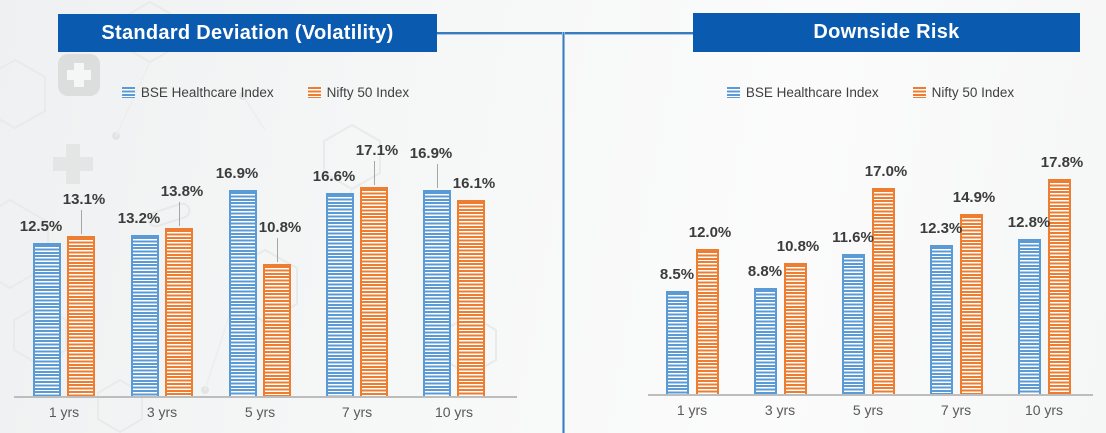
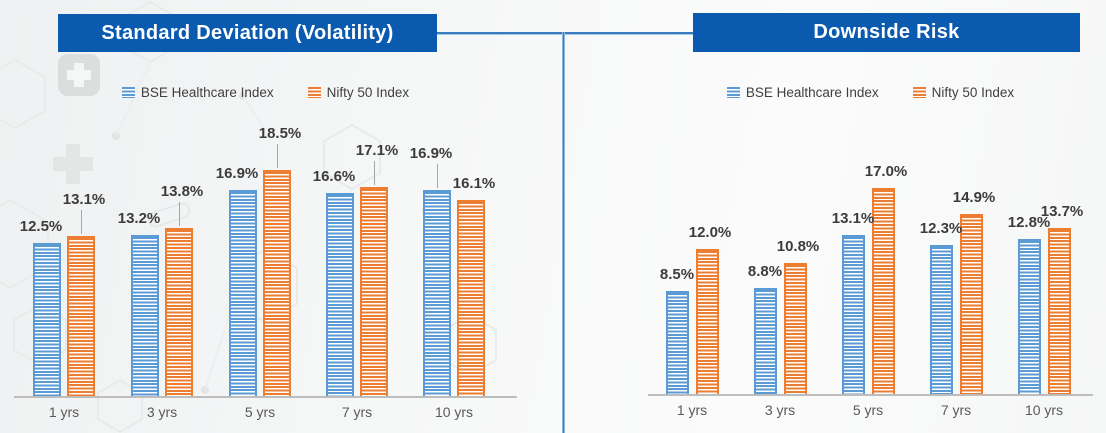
Standard Deviation (Volatility)/Nifty 50 Index/5 yrs: 10.8% -> 18.5%
Downside Risk/BSE Healthcare Index/5 yrs: 11.6% -> 13.1%
Downside Risk/Nifty 50 Index/10 yrs: 17.8% -> 13.7%
